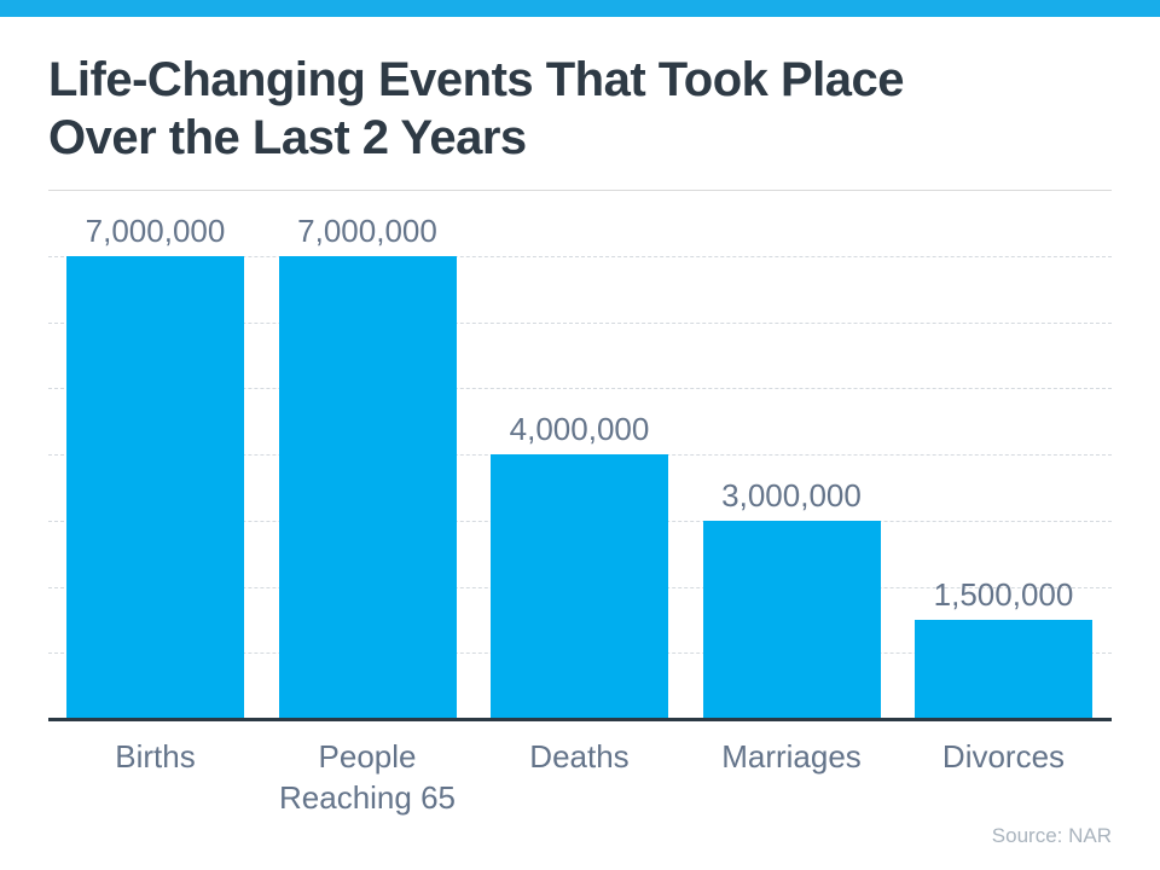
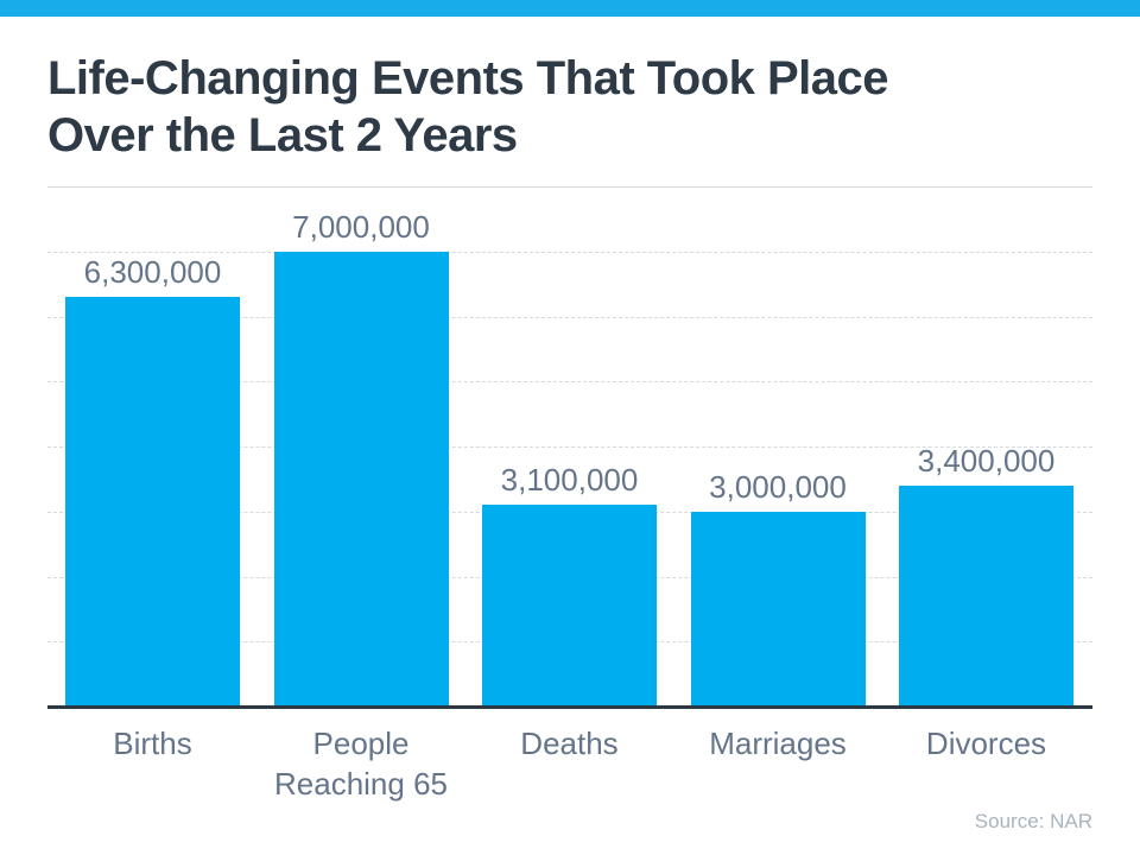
Births: 7,000,000 -> 6,300,000
Deaths: 4,000,000 -> 3,100,000
Divorces: 1,500,000 -> 3,400,000
